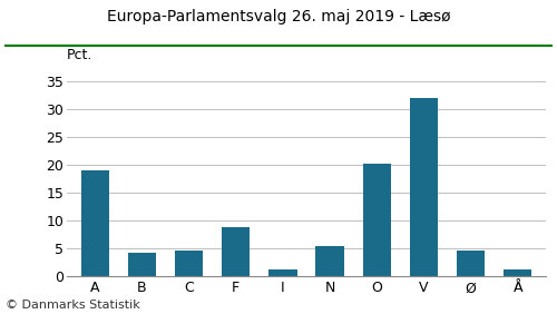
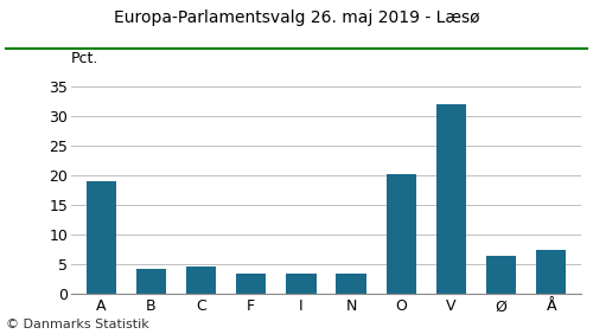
F: 8.8 -> 3.5
I: 1.2 -> 3.5
N: 5.4 -> 3.5
Ø: 4.7 -> 6.5
Å: 1.2 -> 7.5
